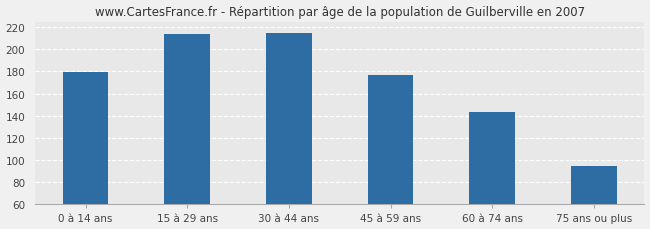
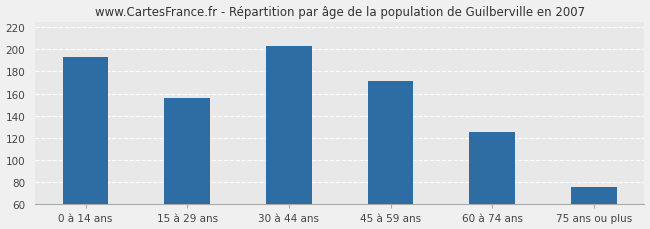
0 à 14 ans: 179 -> 193
15 à 29 ans: 214 -> 156
30 à 44 ans: 215 -> 203
45 à 59 ans: 177 -> 171
60 à 74 ans: 143 -> 125
75 ans ou plus: 95 -> 76
